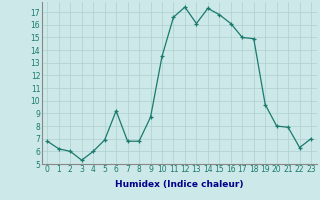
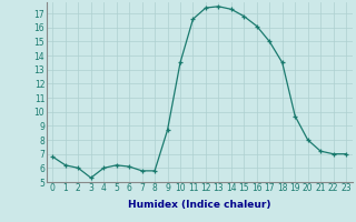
5: 6.9 -> 6.2
6: 9.2 -> 6.1
7: 6.8 -> 5.8
8: 6.8 -> 5.8
13: 16.1 -> 17.5
18: 14.9 -> 13.5
21: 7.9 -> 7.2
22: 6.3 -> 7.0
